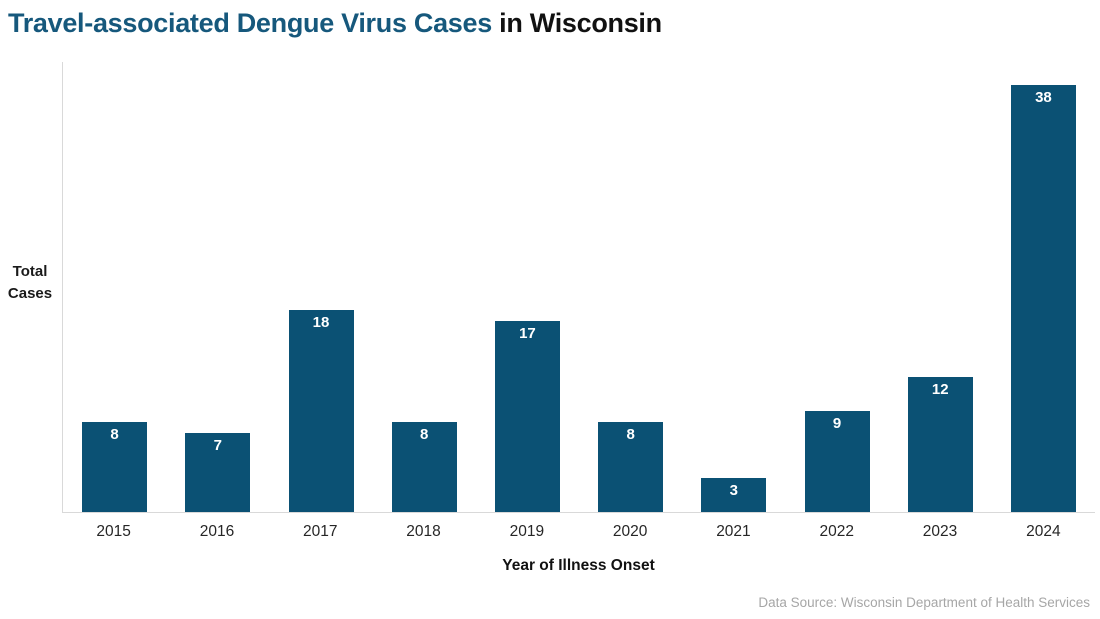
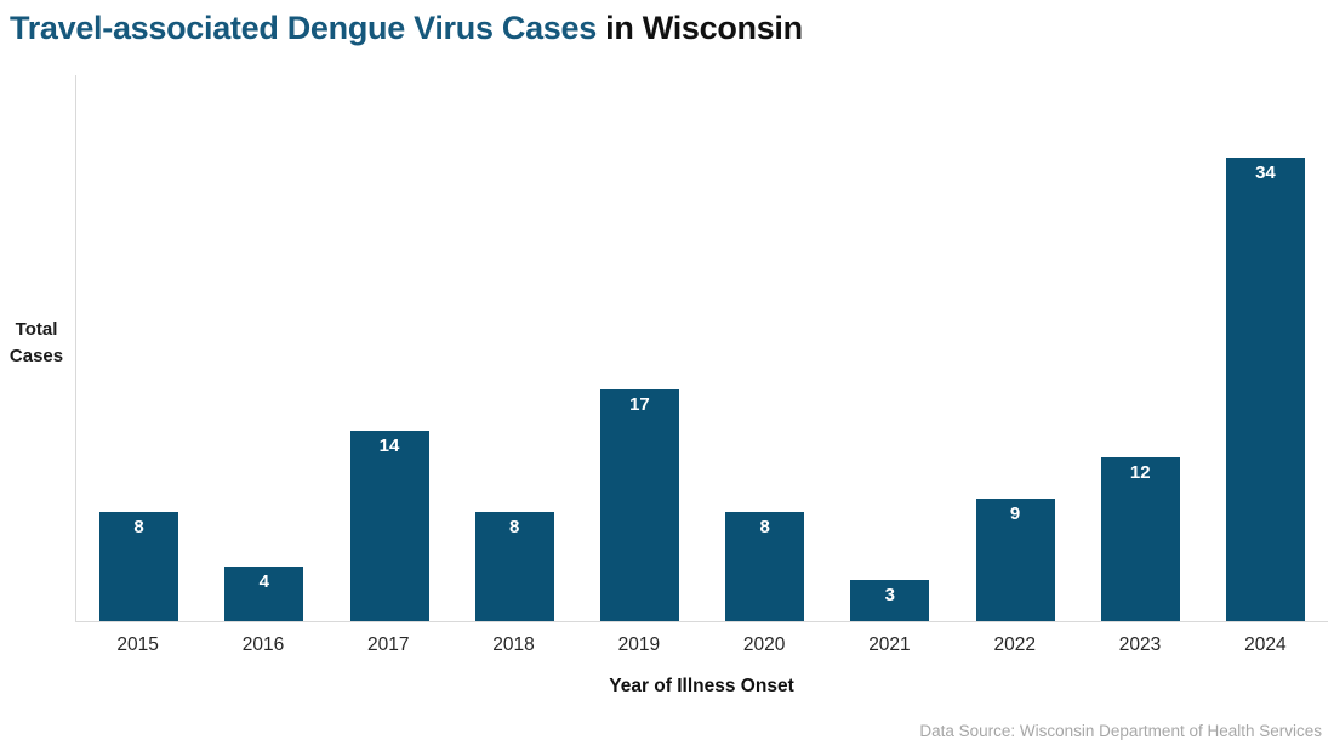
2016: 7 -> 4
2017: 18 -> 14
2024: 38 -> 34
